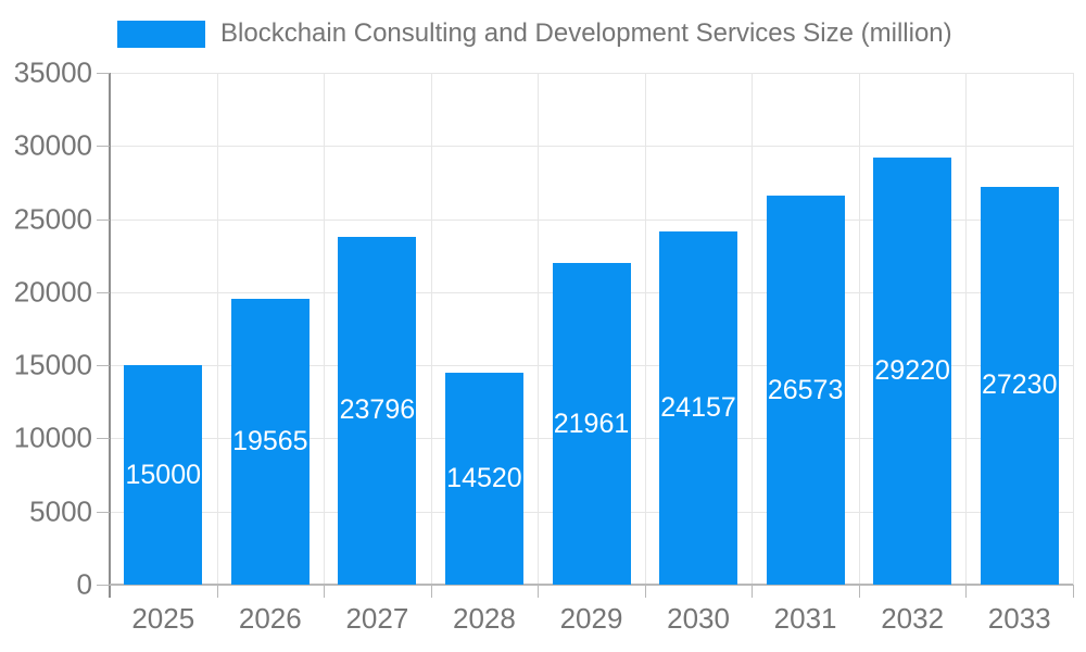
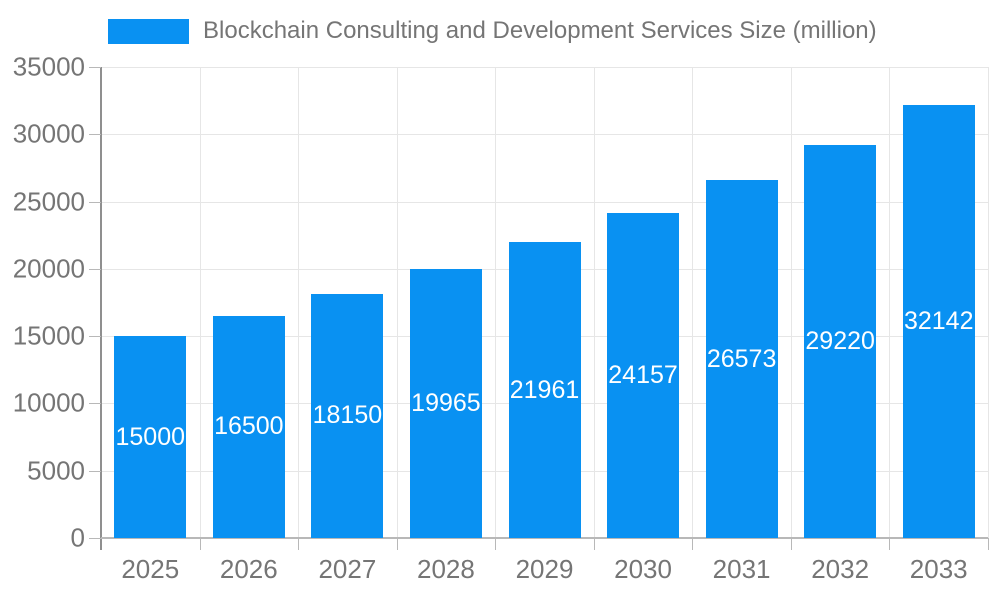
2026: 19565 -> 16500
2027: 23796 -> 18150
2028: 14520 -> 19965
2033: 27230 -> 32142
